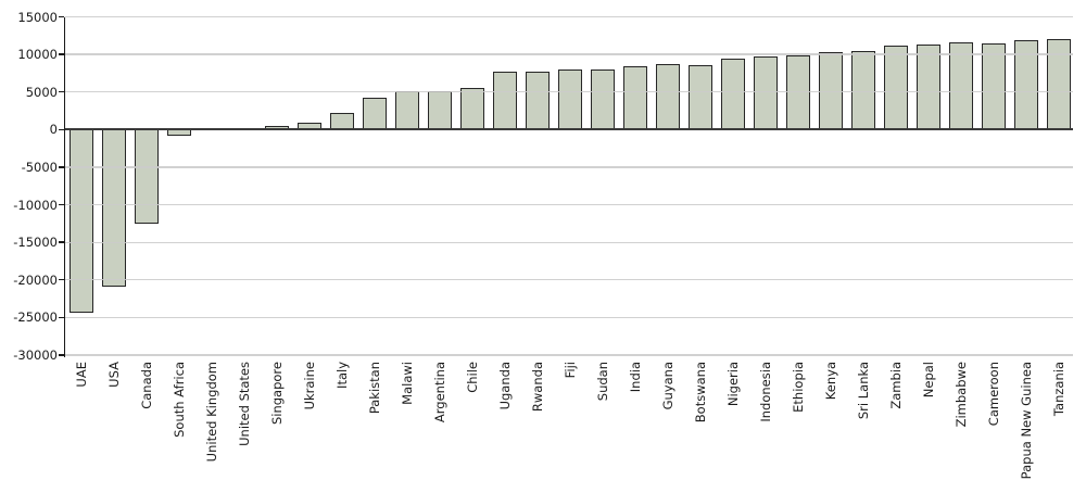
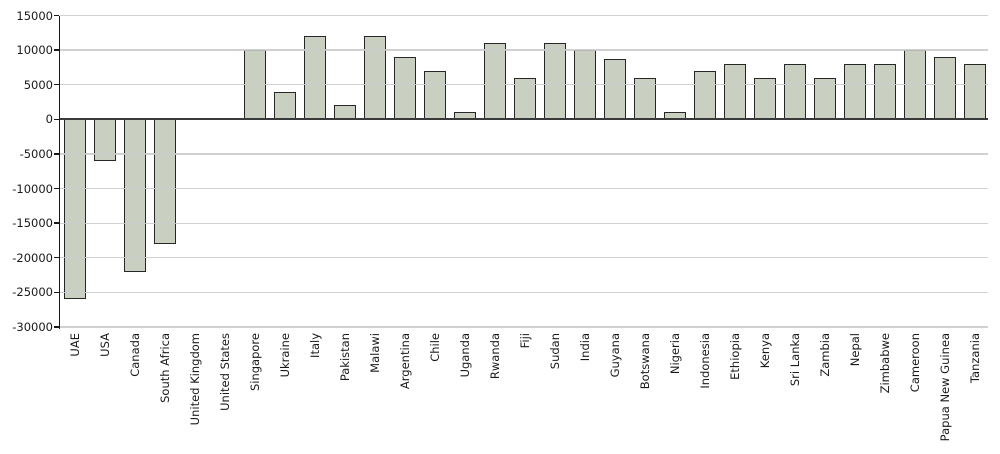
UAE: -24000 -> -26000
USA: -21000 -> -6000
Canada: -12000 -> -22000
South Africa: -1000 -> -18000
Singapore: 1000 -> 10000
Ukraine: 1000 -> 4000
Italy: 2000 -> 12000
Pakistan: 4000 -> 2000
Malawi: 5000 -> 12000
Argentina: 5000 -> 9000
Chile: 6000 -> 7000
Uganda: 8000 -> 1000
Rwanda: 8000 -> 11000
Fiji: 8000 -> 6000
Sudan: 8000 -> 11000
India: 8000 -> 10000
Botswana: 9000 -> 6000
Nigeria: 9000 -> 1000
Indonesia: 10000 -> 7000
Ethiopia: 10000 -> 8000
Kenya: 10000 -> 6000
Sri Lanka: 10000 -> 8000
Zambia: 11000 -> 6000
Nepal: 11000 -> 8000
Zimbabwe: 12000 -> 8000
Cameroon: 12000 -> 10000
Papua New Guinea: 12000 -> 9000
Tanzania: 12000 -> 8000
